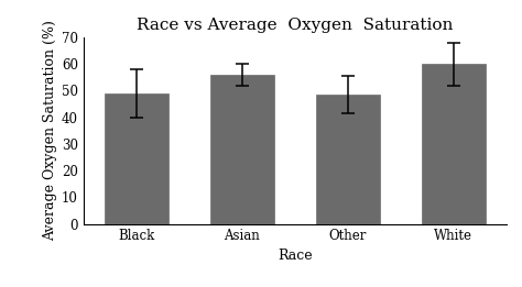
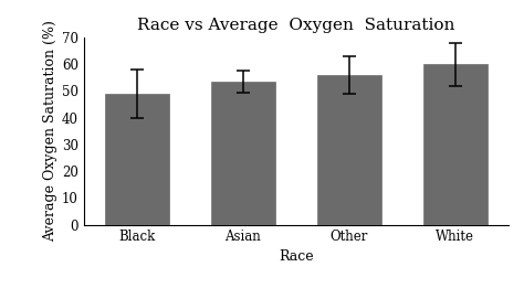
Asian: 56.0 -> 53.5
Other: 48.5 -> 56.0
